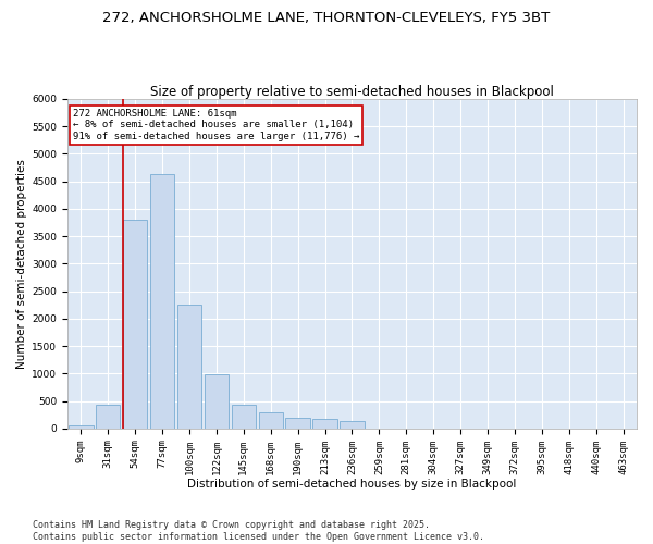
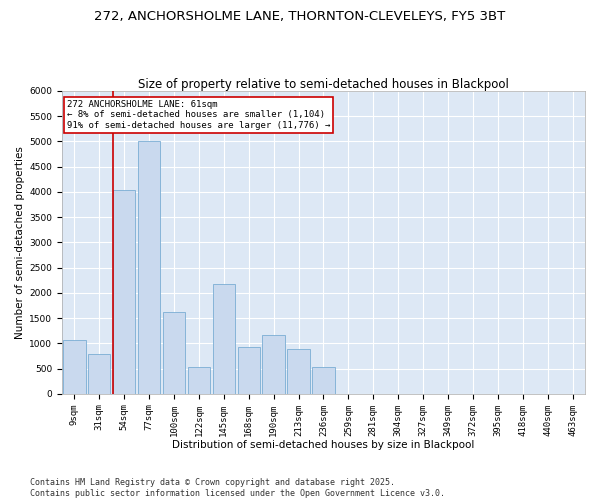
9sqm: 50 -> 1060
31sqm: 430 -> 780
54sqm: 3800 -> 4040
77sqm: 4630 -> 5000
100sqm: 2250 -> 1620
122sqm: 990 -> 540
145sqm: 430 -> 2180
168sqm: 300 -> 920
190sqm: 200 -> 1160
213sqm: 180 -> 880
236sqm: 130 -> 540
